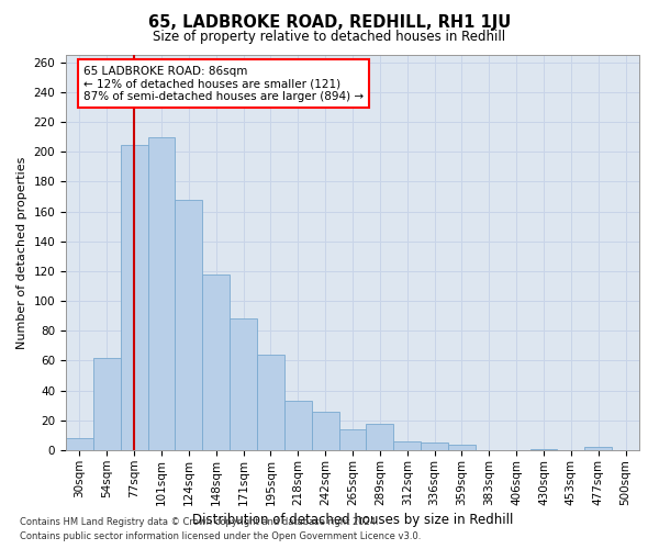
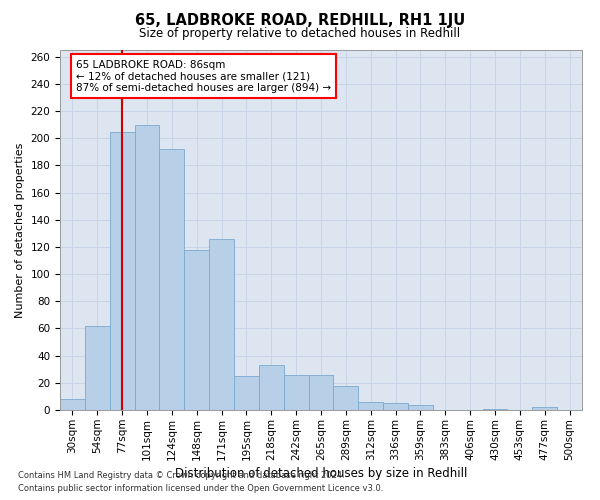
124sqm: 168 -> 192
171sqm: 88 -> 126
195sqm: 64 -> 25
265sqm: 14 -> 26
